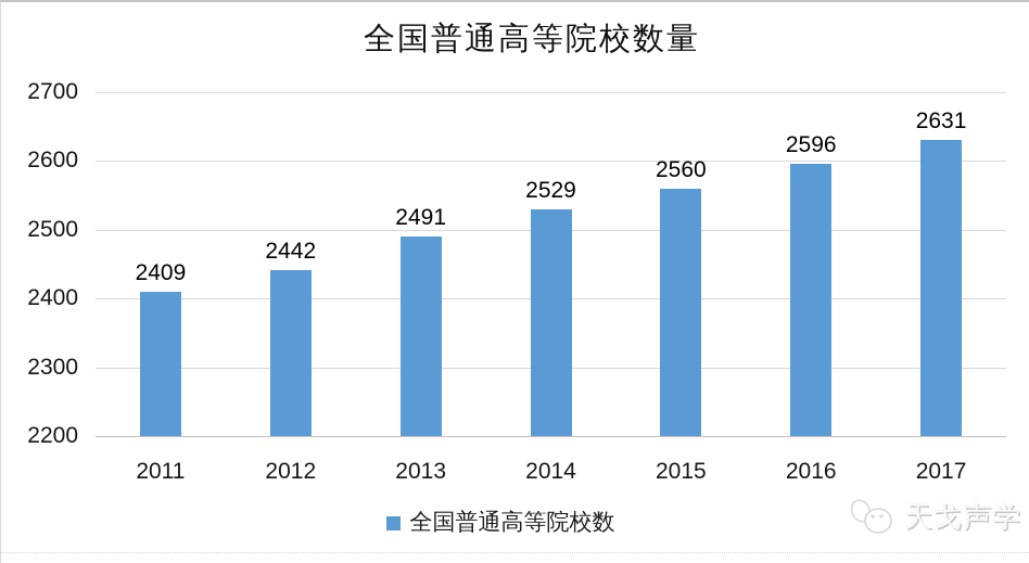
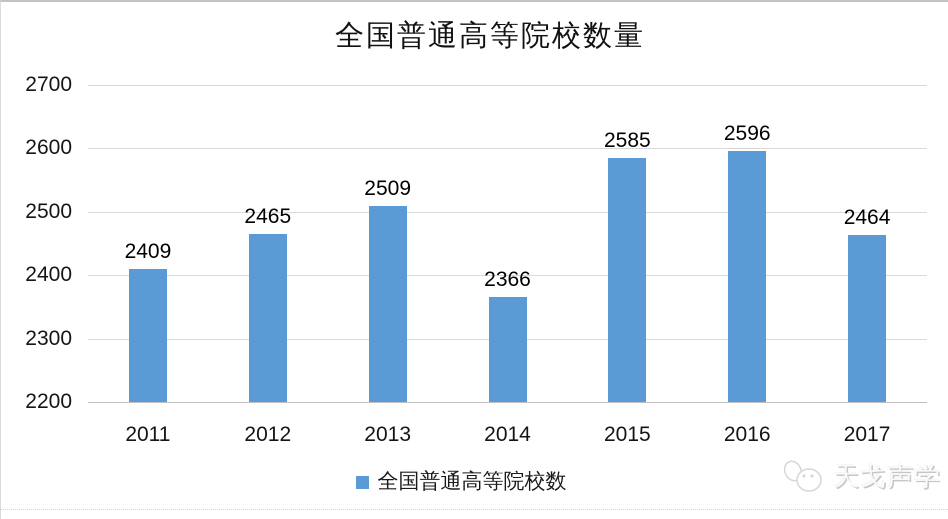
2012: 2442 -> 2465
2013: 2491 -> 2509
2014: 2529 -> 2366
2015: 2560 -> 2585
2017: 2631 -> 2464
